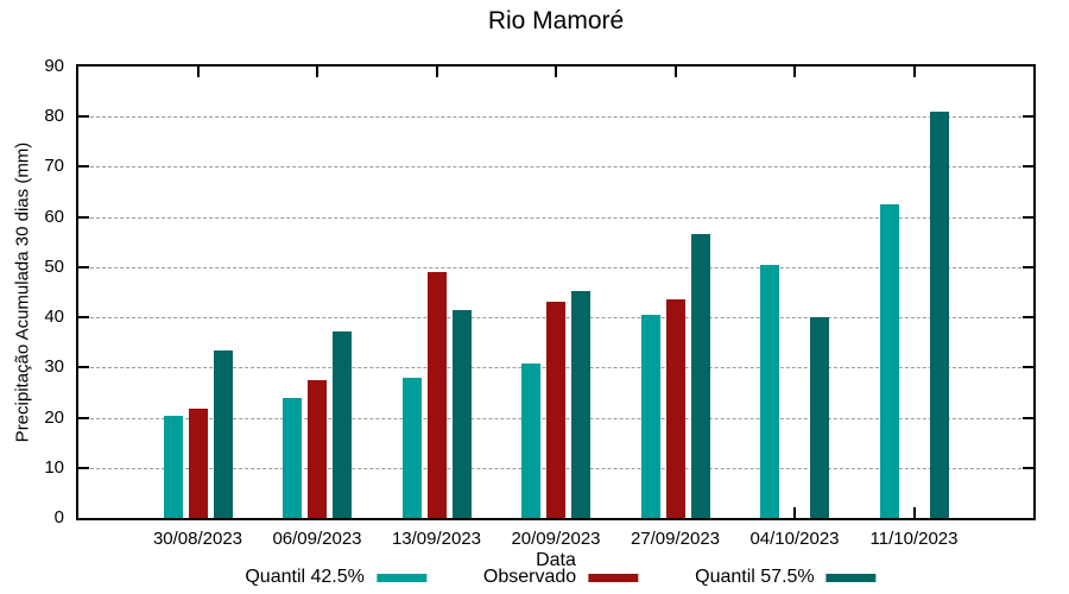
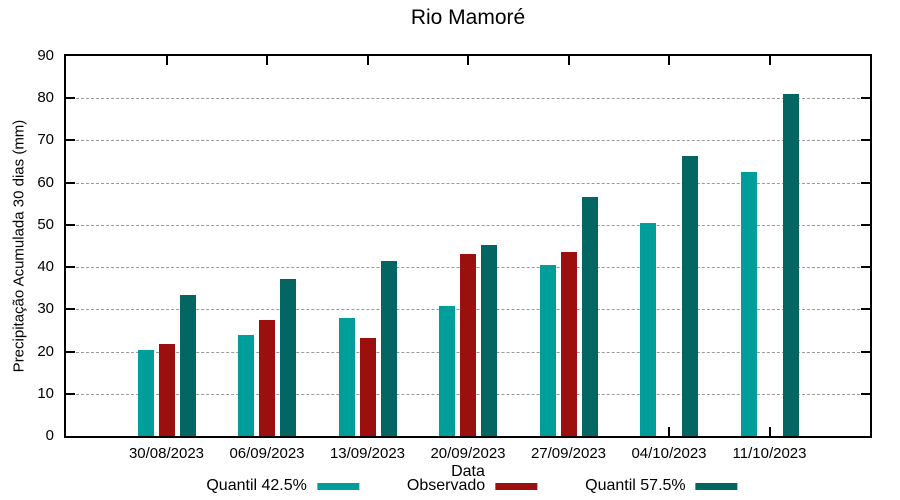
Observado/13/09/2023: 49 -> 23
Quantil 57.5%/04/10/2023: 40 -> 66
